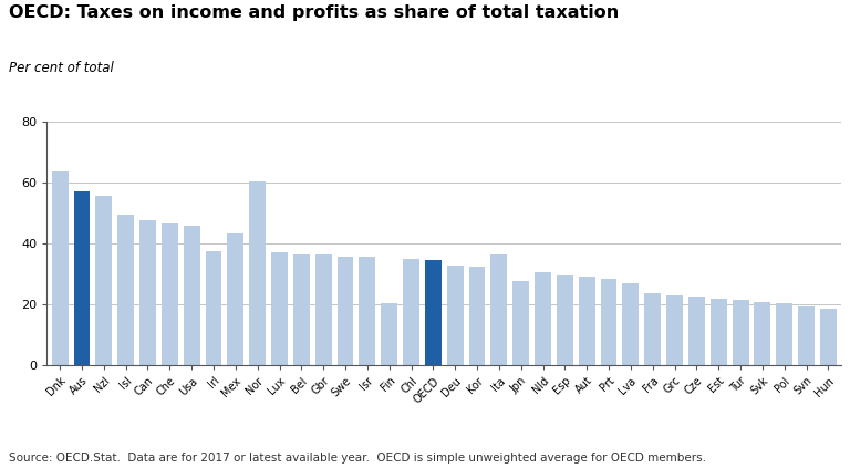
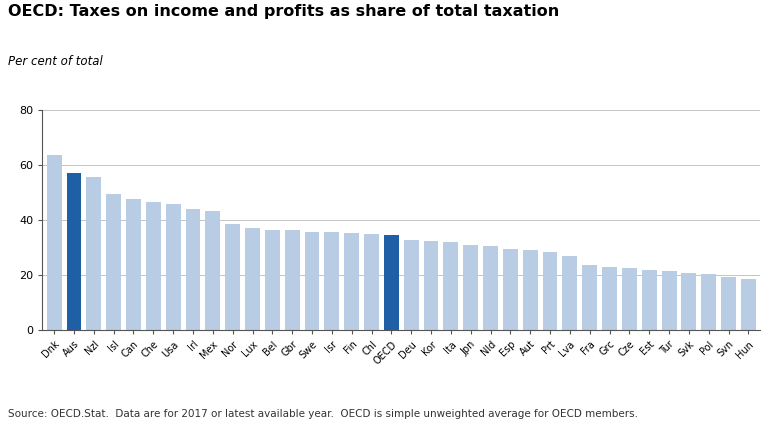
Irl: 37.5 -> 44.0
Nor: 60.5 -> 38.5
Fin: 20.5 -> 35.2
Ita: 36.5 -> 32.0
Jpn: 27.5 -> 30.8
